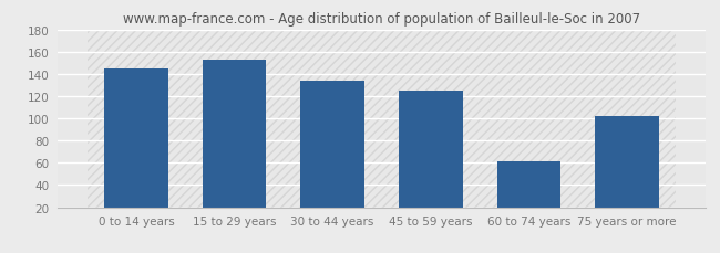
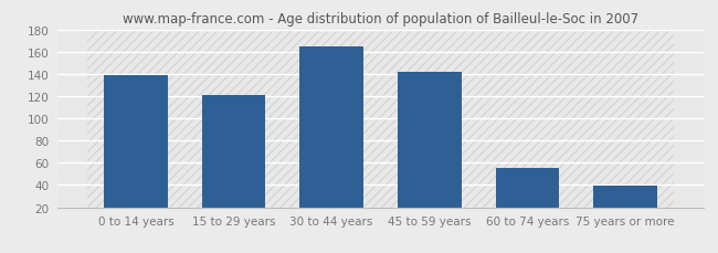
0 to 14 years: 145 -> 139
15 to 29 years: 153 -> 121
30 to 44 years: 134 -> 165
45 to 59 years: 125 -> 142
60 to 74 years: 61 -> 55
75 years or more: 102 -> 39
